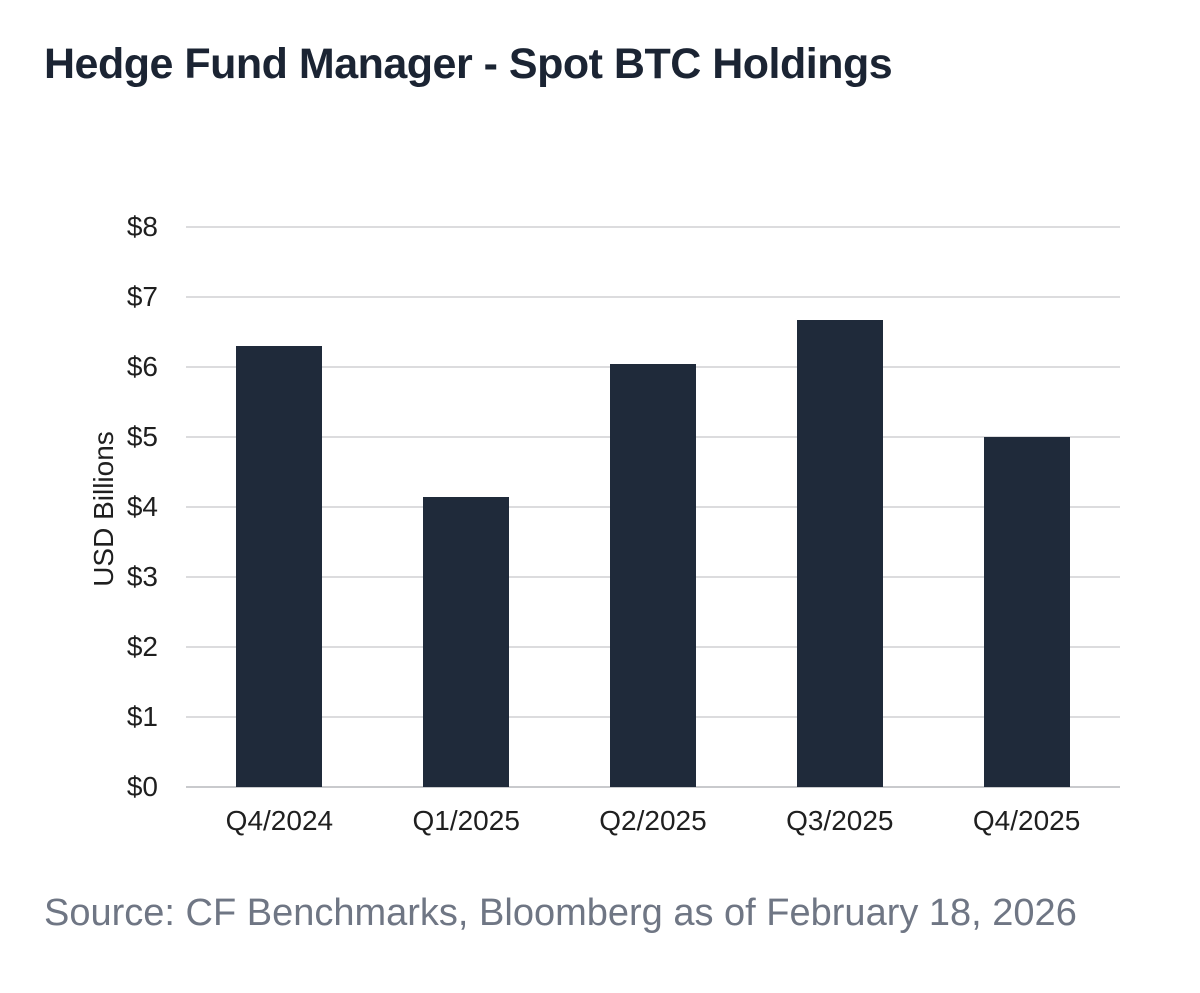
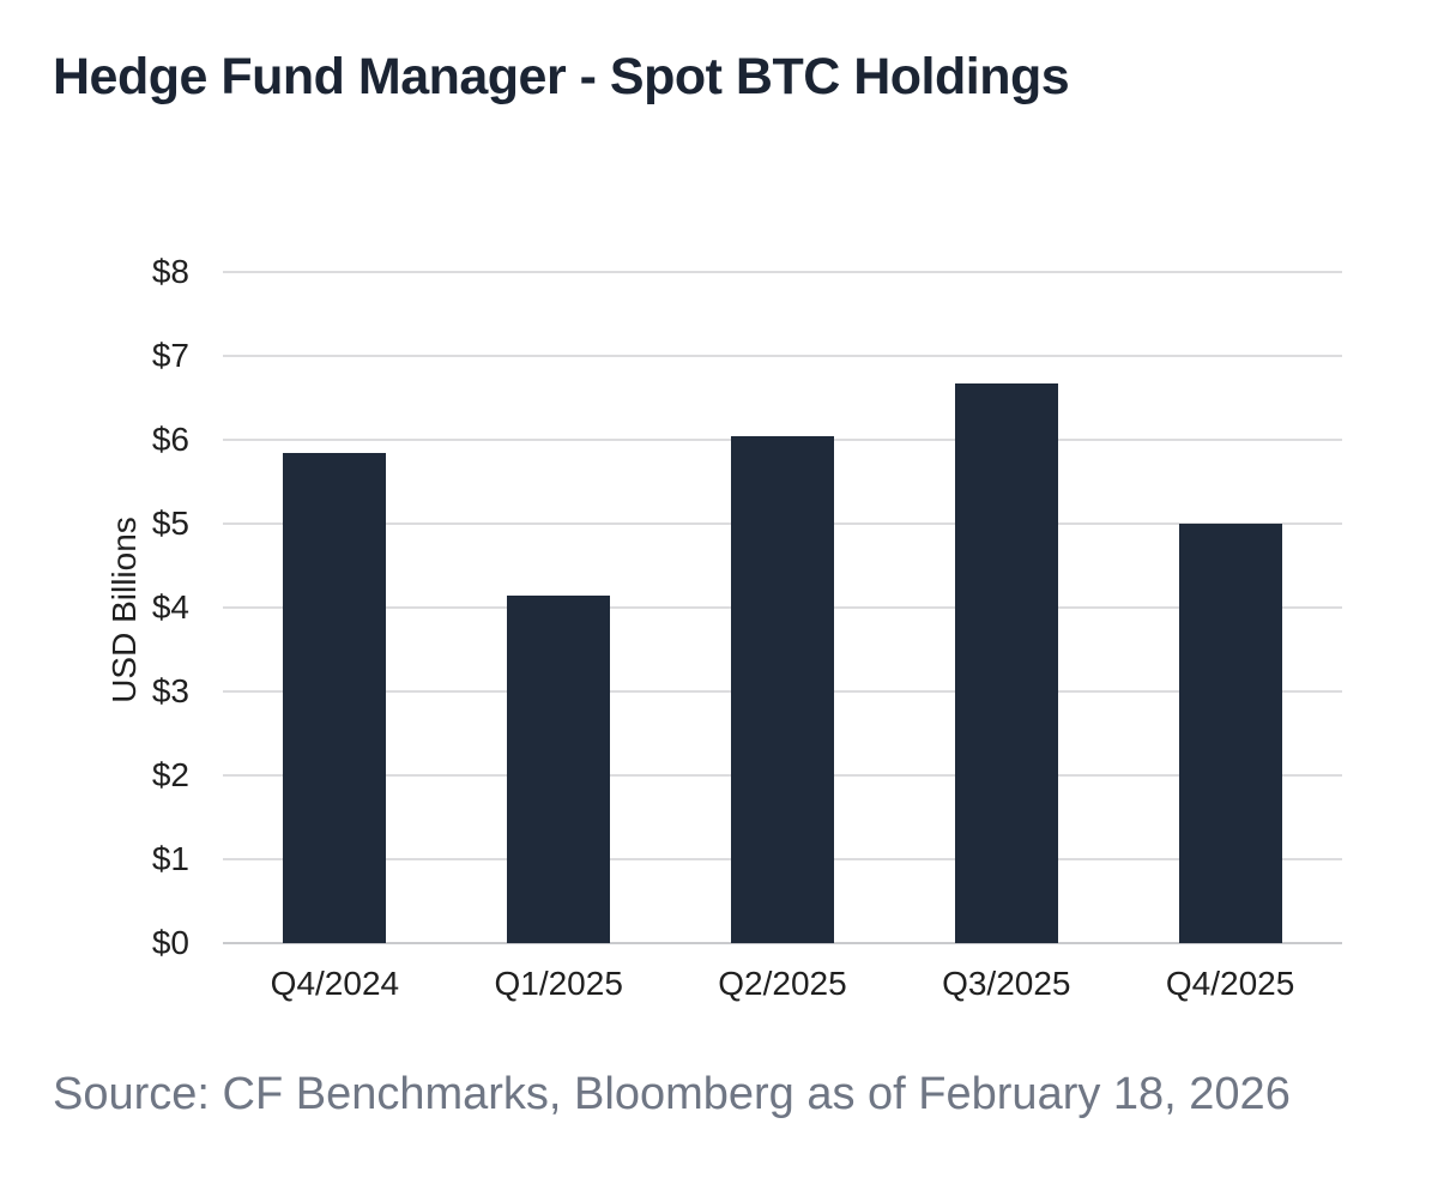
Q4/2024: $6.3 -> $5.8
